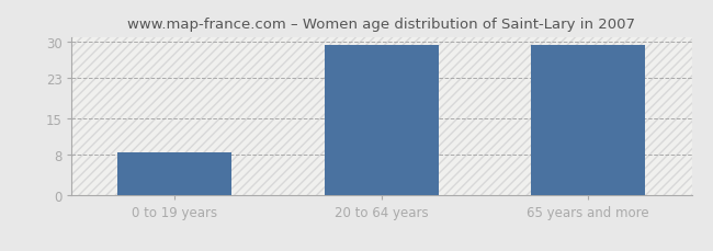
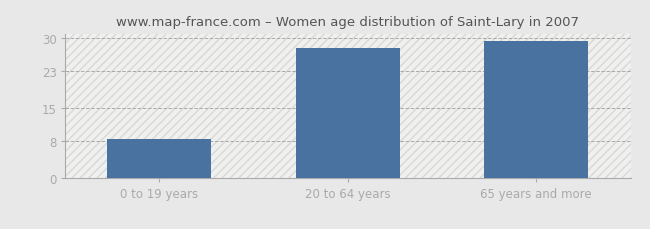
20 to 64 years: 29.5 -> 28.0
